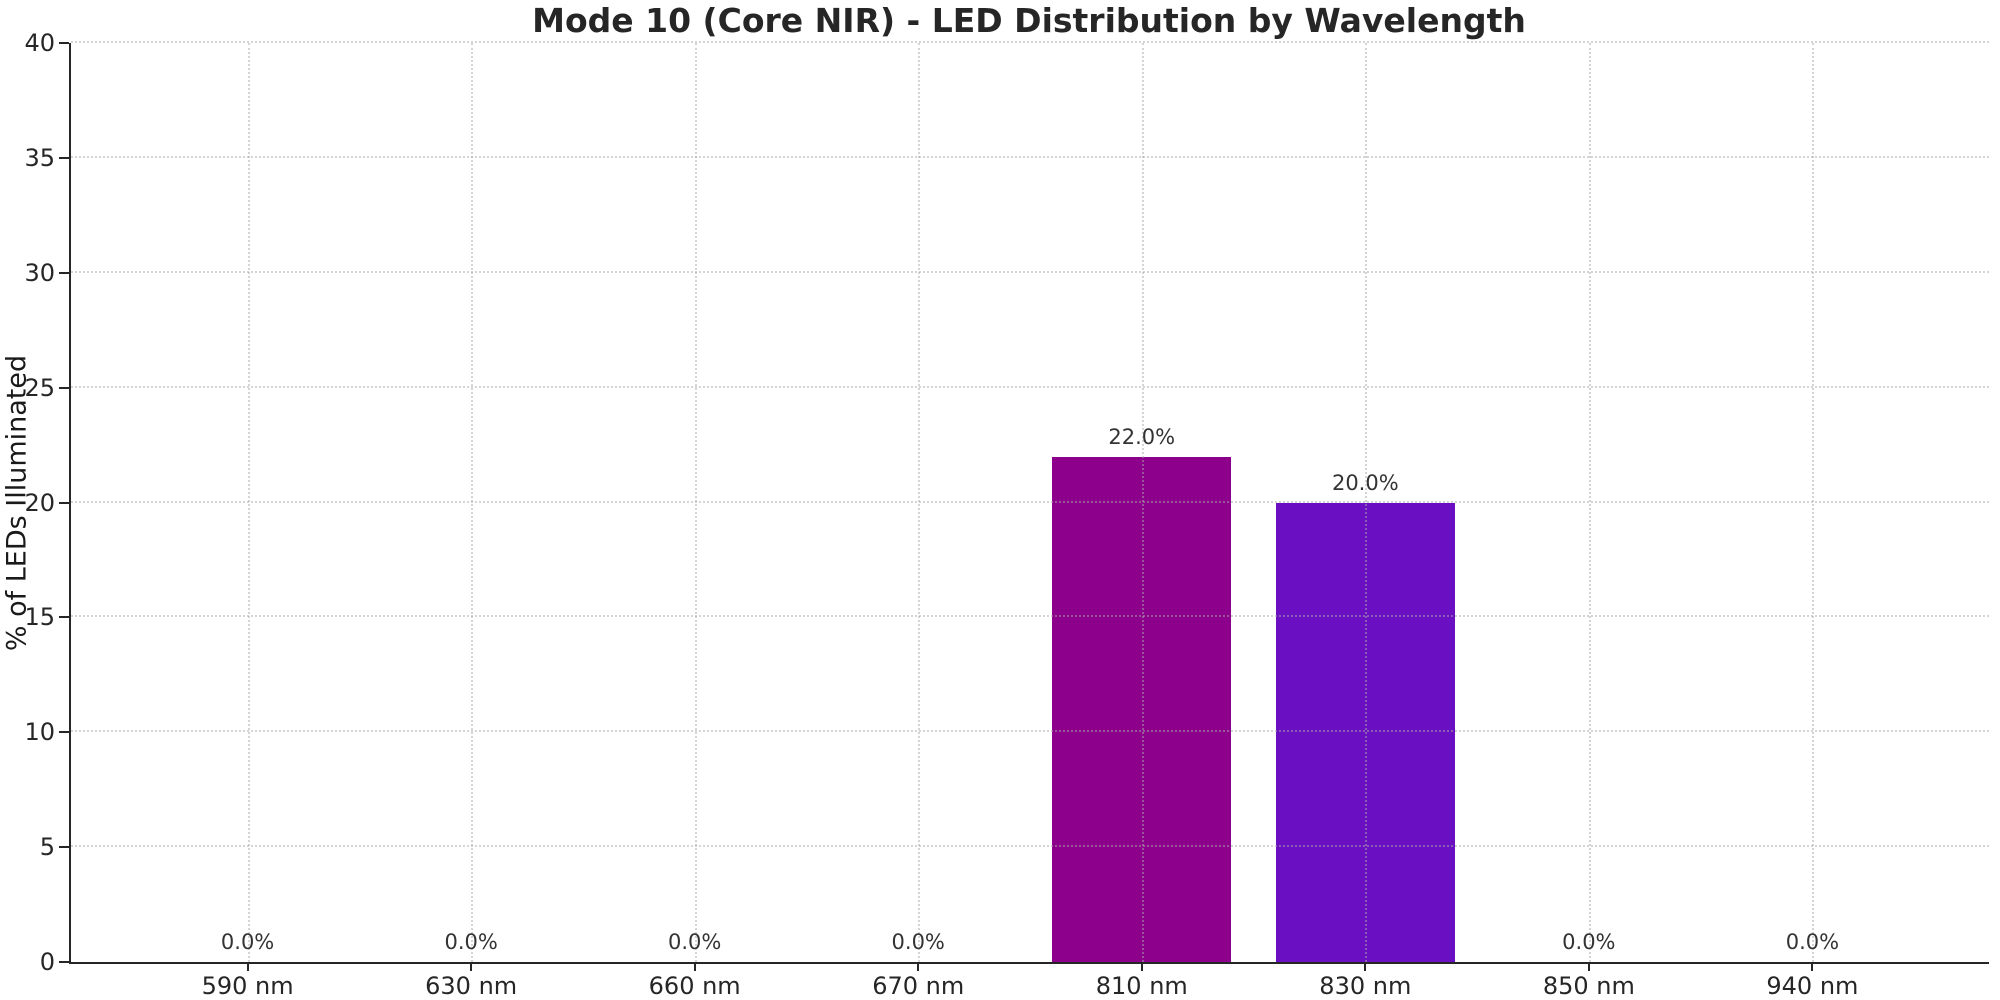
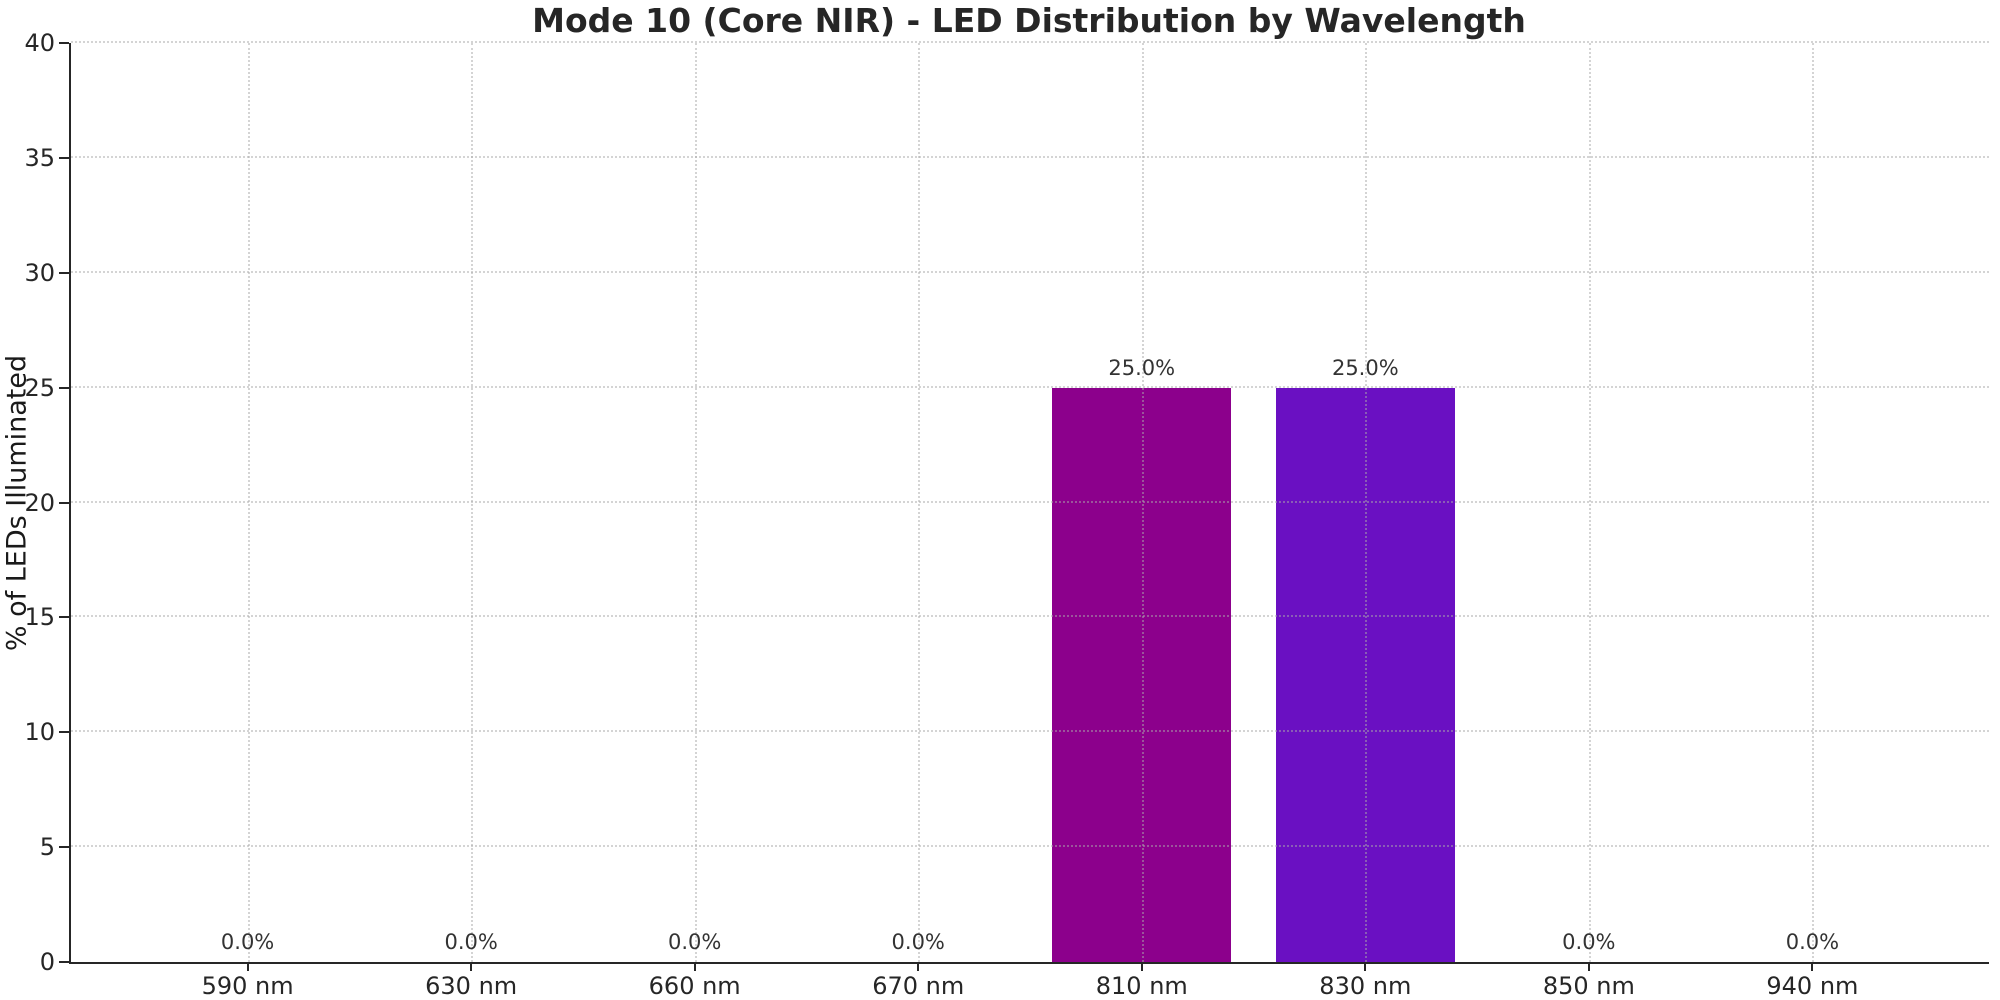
810 nm: 22.0% -> 25.0%
830 nm: 20.0% -> 25.0%
